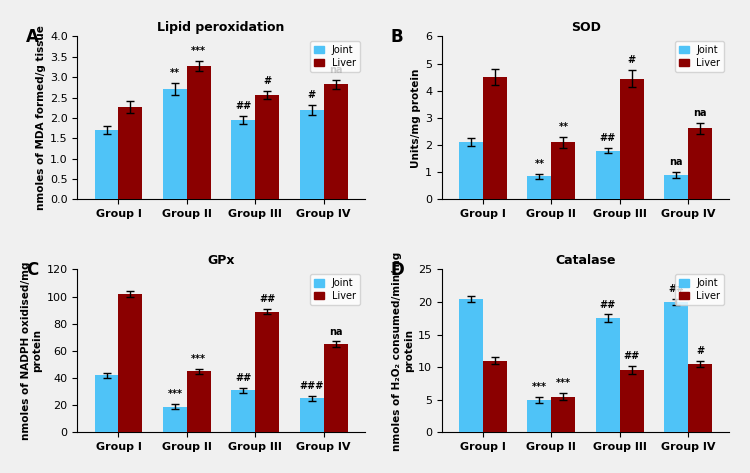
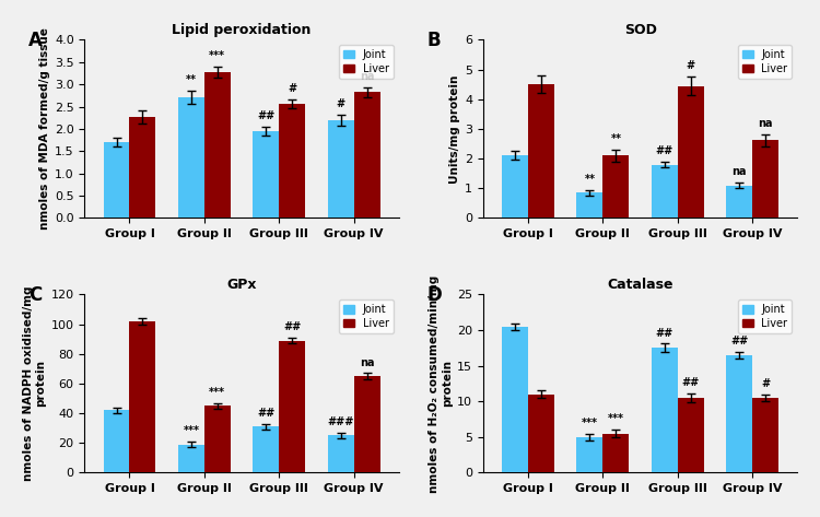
SOD/Joint/Group IV: 0.90 -> 1.10
Catalase/Liver/Group III: 9.6 -> 10.5
Catalase/Joint/Group IV: 20.0 -> 16.5
